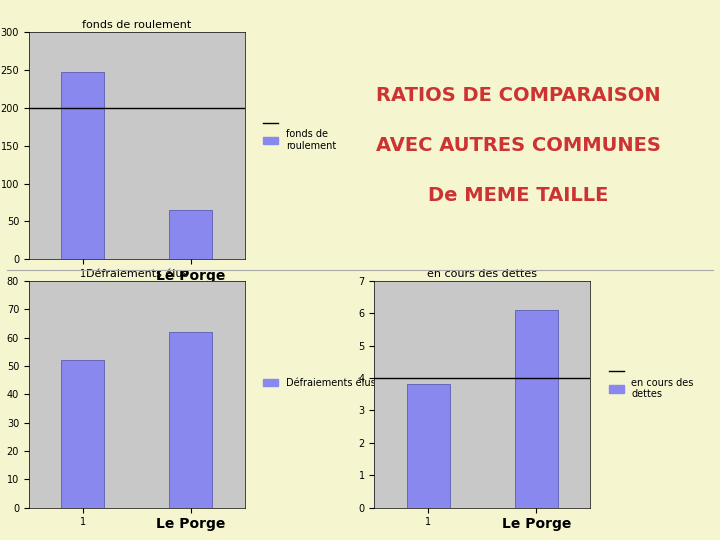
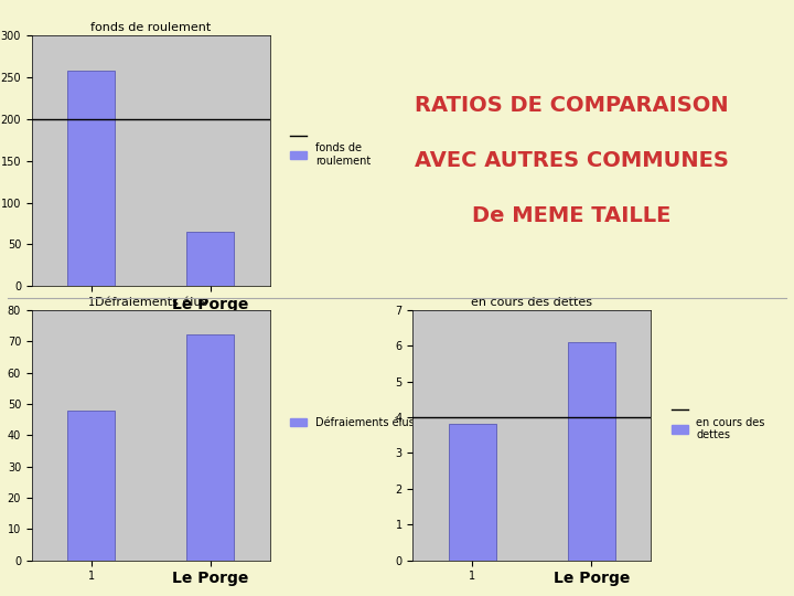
fonds de roulement/1: 248 -> 258
Défraiements élus/1: 52 -> 48
Défraiements élus/Le Porge: 62 -> 72
